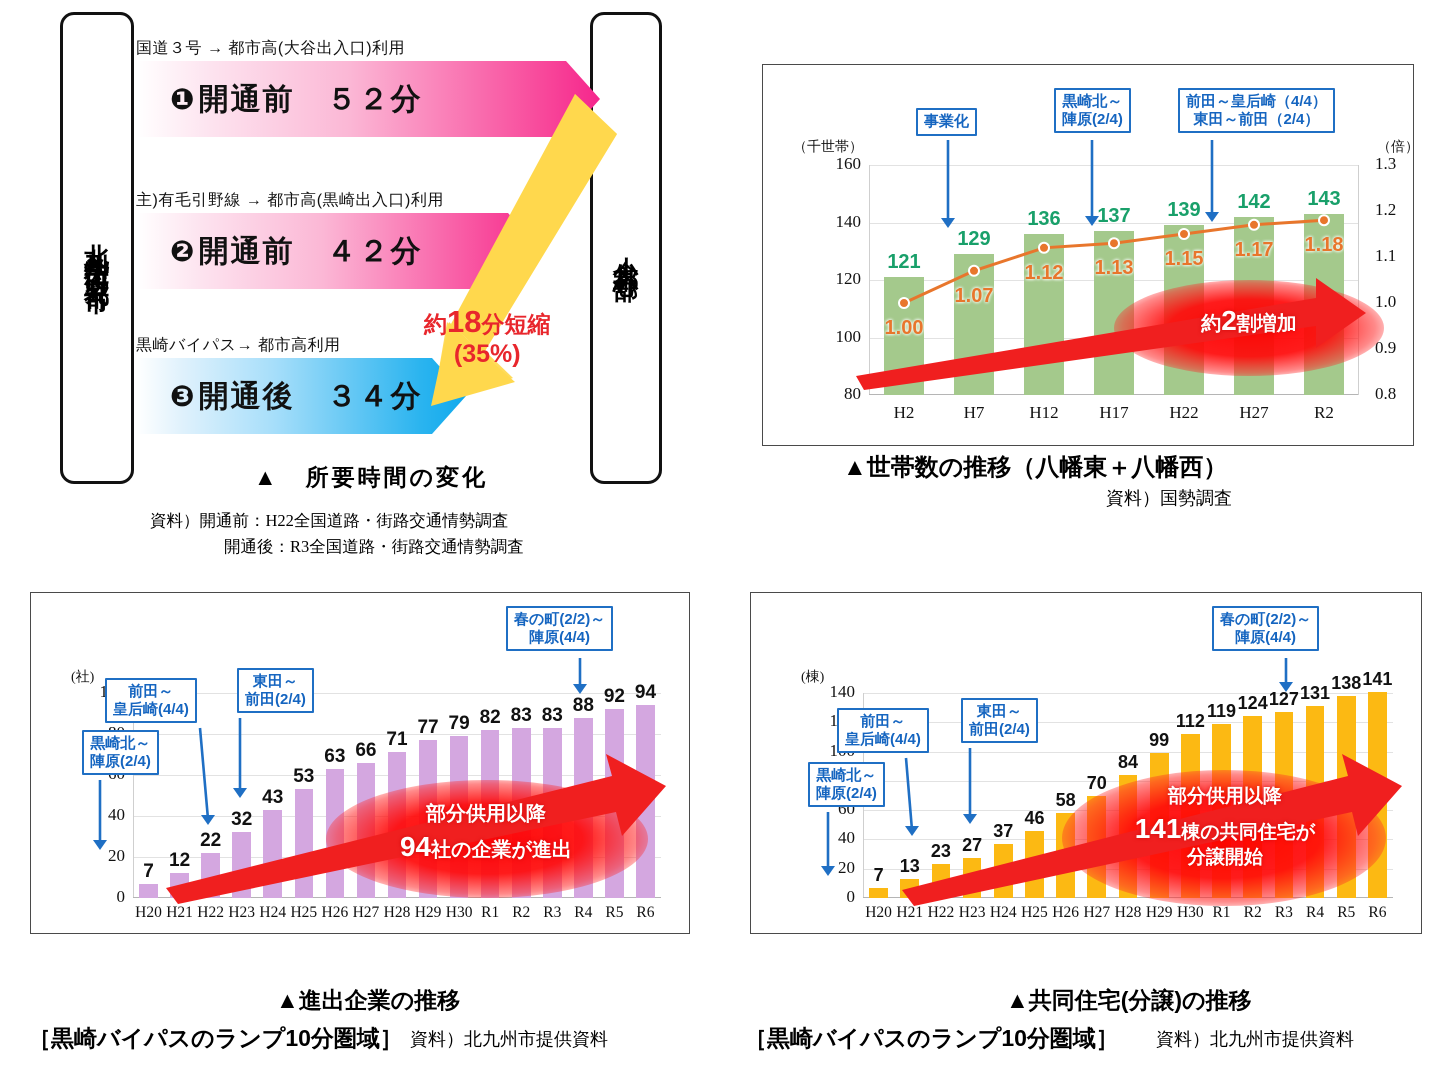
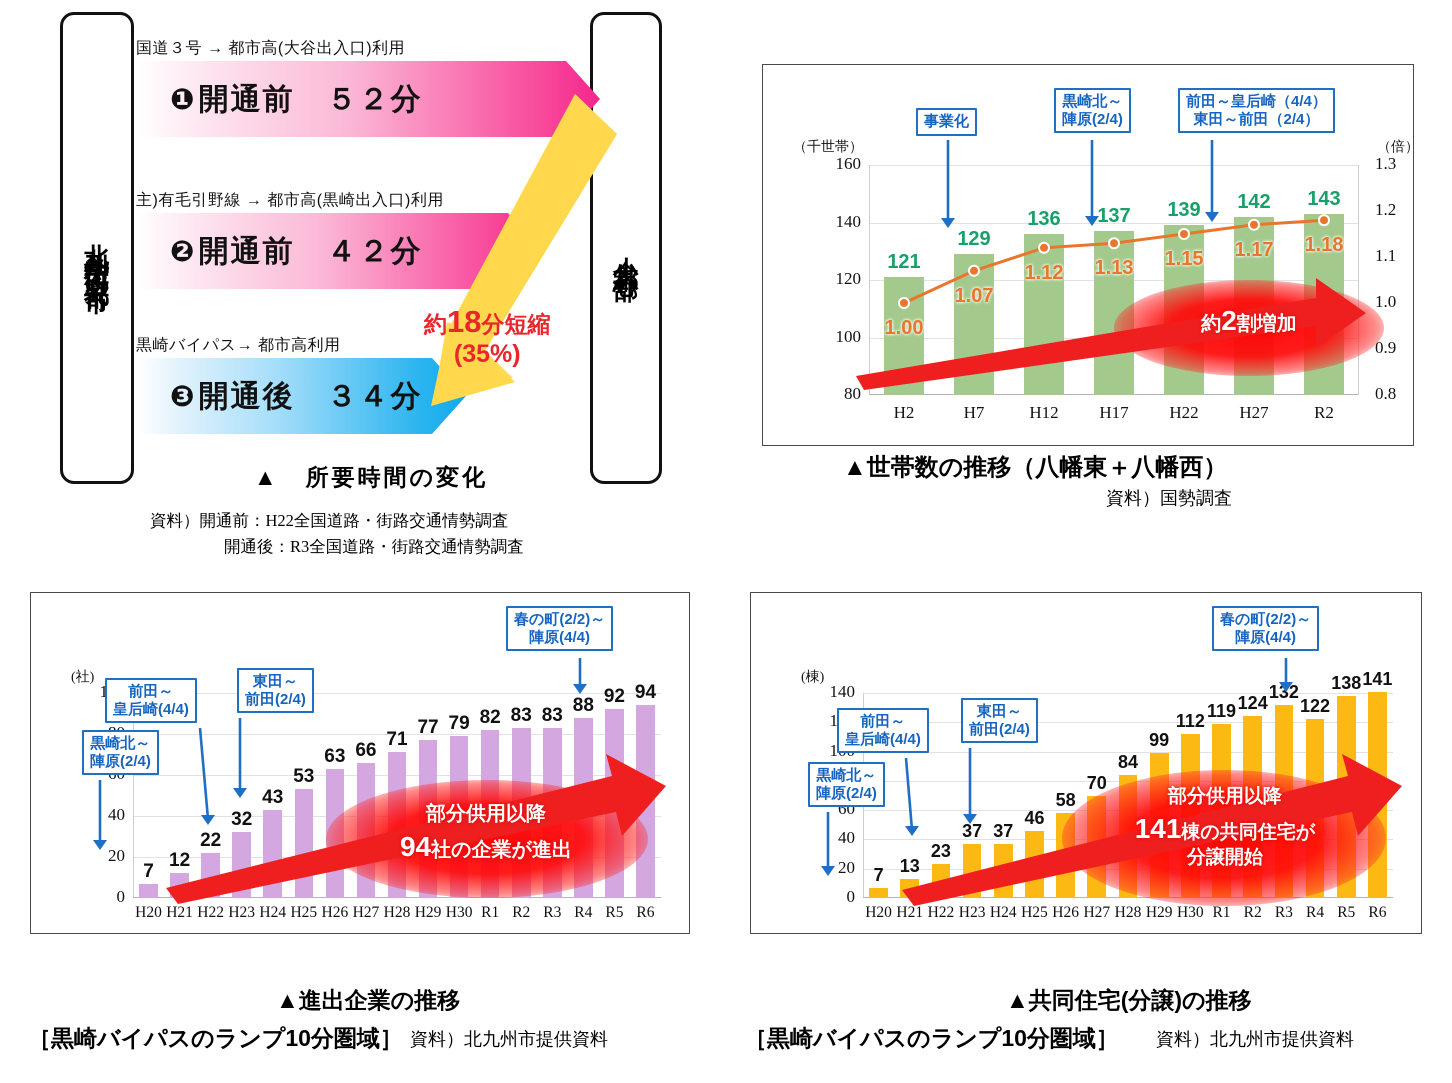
▲共同住宅(分譲)の推移/H23: 27 -> 37
▲共同住宅(分譲)の推移/R3: 127 -> 132
▲共同住宅(分譲)の推移/R4: 131 -> 122
